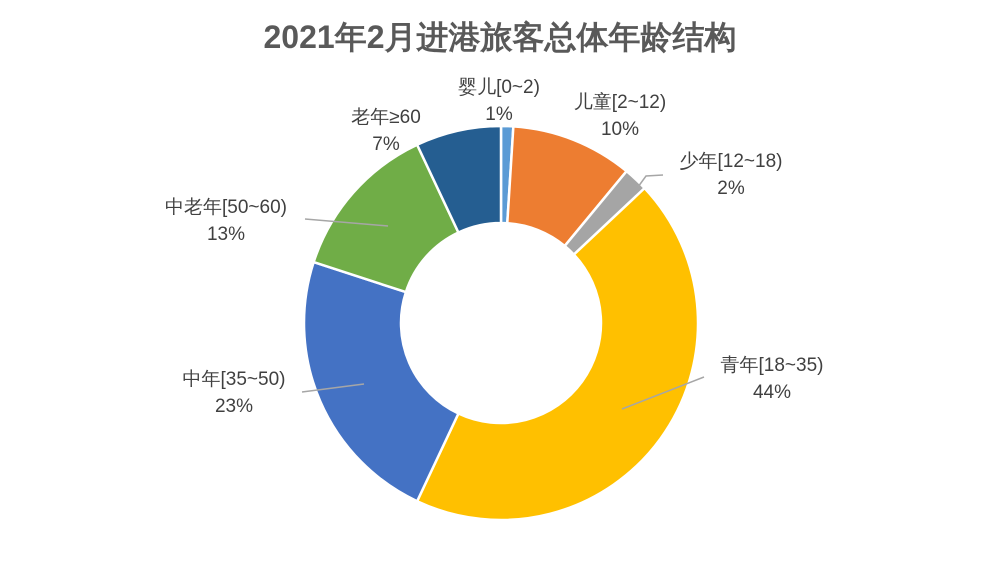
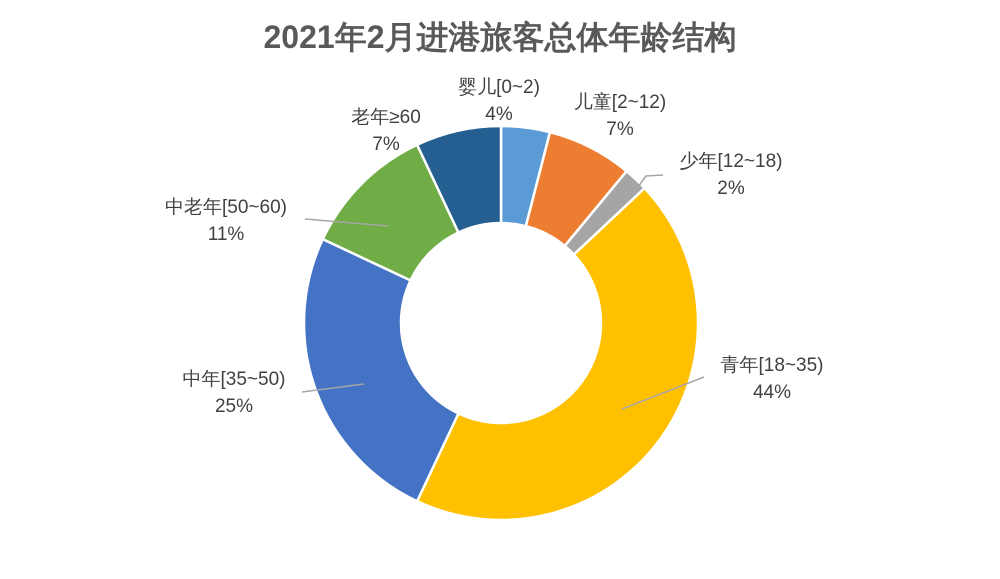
婴儿[0~2): 1% -> 4%
儿童[2~12): 10% -> 7%
中年[35~50): 23% -> 25%
中老年[50~60): 13% -> 11%
